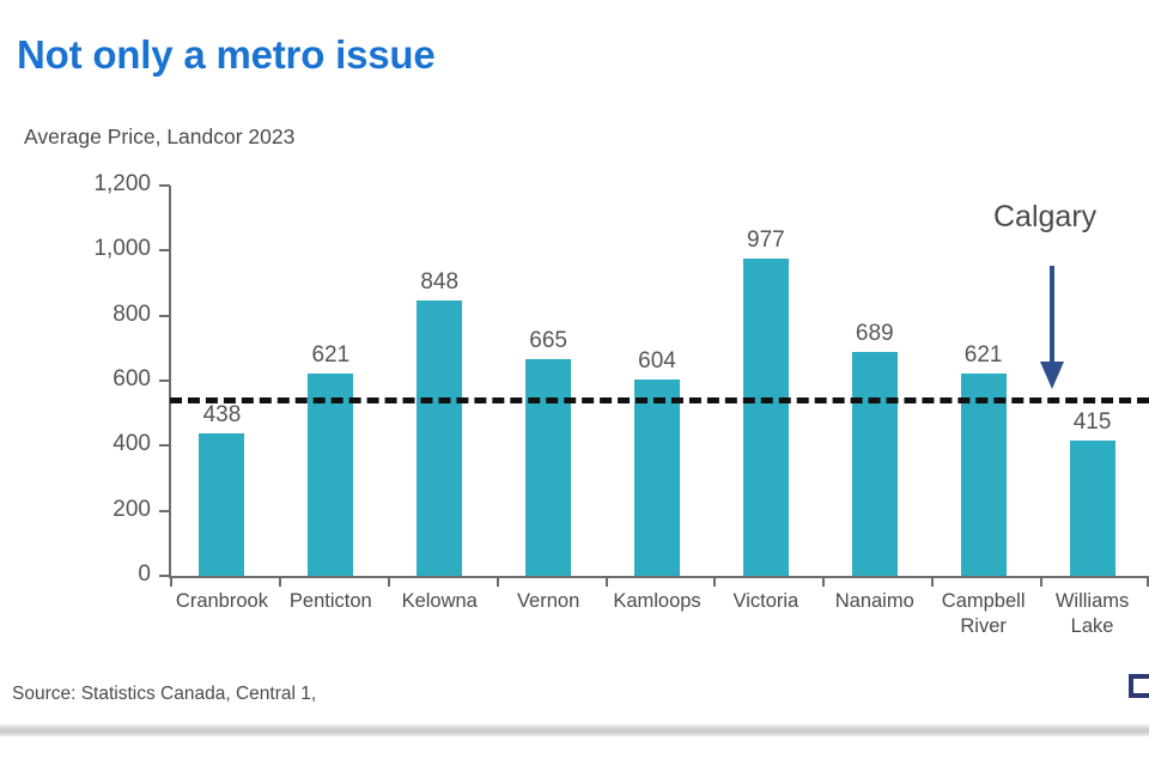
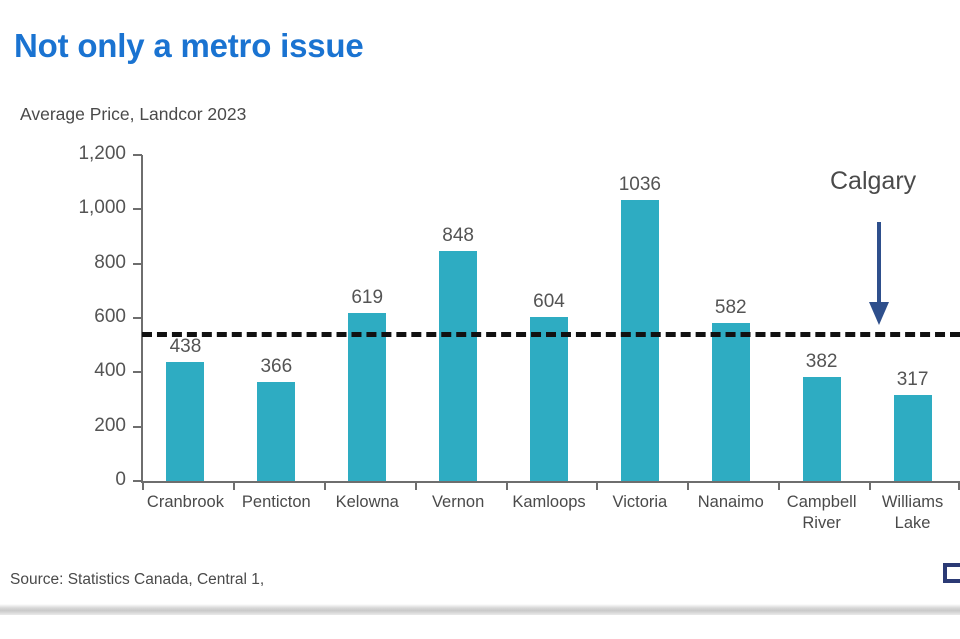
Penticton: 621 -> 366
Kelowna: 848 -> 619
Vernon: 665 -> 848
Victoria: 977 -> 1036
Nanaimo: 689 -> 582
Campbell River: 621 -> 382
Williams Lake: 415 -> 317
